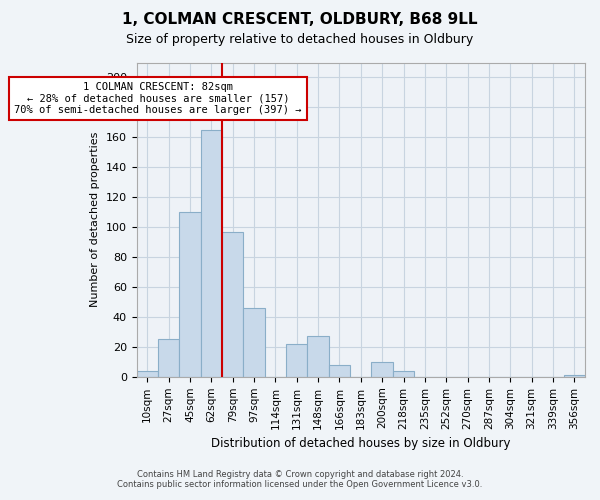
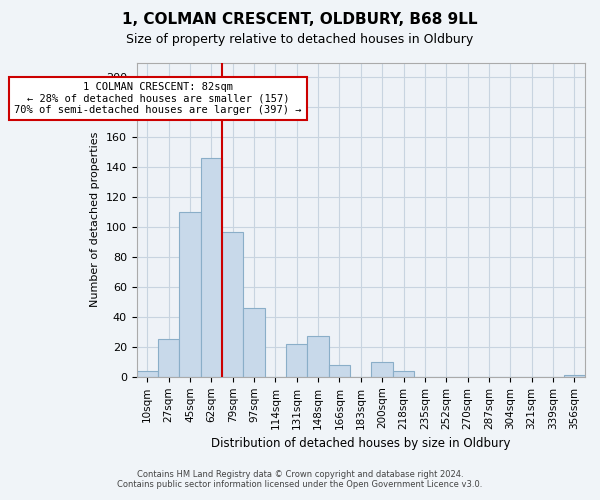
62sqm: 165 -> 146
